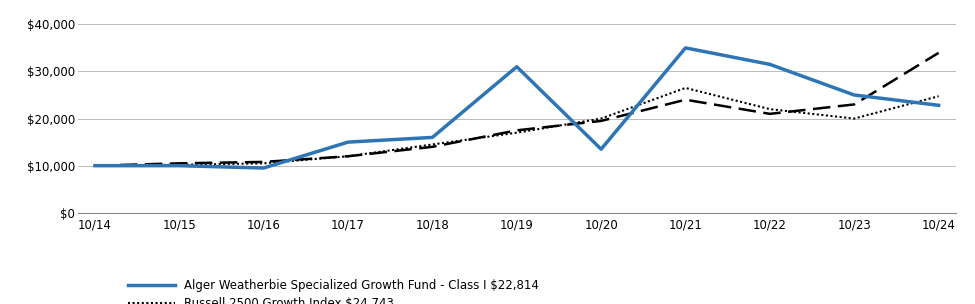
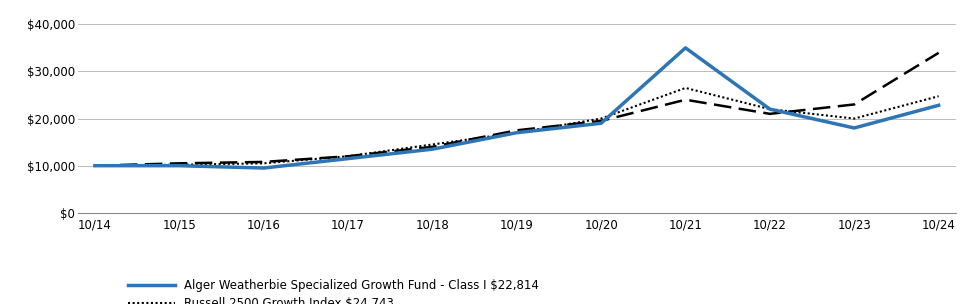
Alger Weatherbie Specialized Growth Fund - Class I $22,814/10/17: $15,000 -> $11,500
Alger Weatherbie Specialized Growth Fund - Class I $22,814/10/18: $16,000 -> $13,500
Alger Weatherbie Specialized Growth Fund - Class I $22,814/10/19: $31,000 -> $17,000
Alger Weatherbie Specialized Growth Fund - Class I $22,814/10/20: $13,500 -> $19,000
Alger Weatherbie Specialized Growth Fund - Class I $22,814/10/22: $31,500 -> $22,000
Alger Weatherbie Specialized Growth Fund - Class I $22,814/10/23: $25,000 -> $18,000
